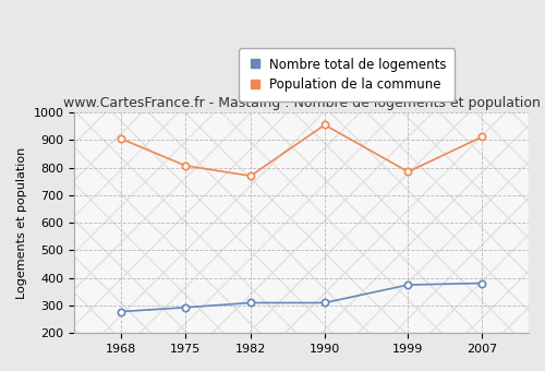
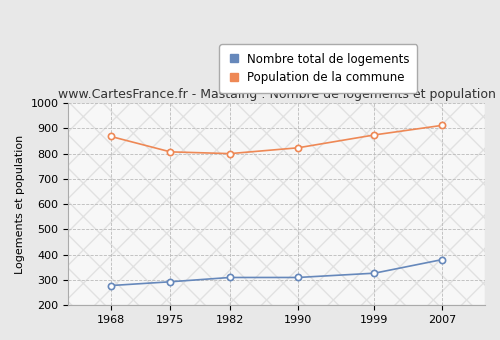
Population de la commune/1968: 905 -> 868
Population de la commune/1982: 770 -> 800
Population de la commune/1990: 955 -> 823
Nombre total de logements/1999: 375 -> 327
Population de la commune/1999: 785 -> 874
